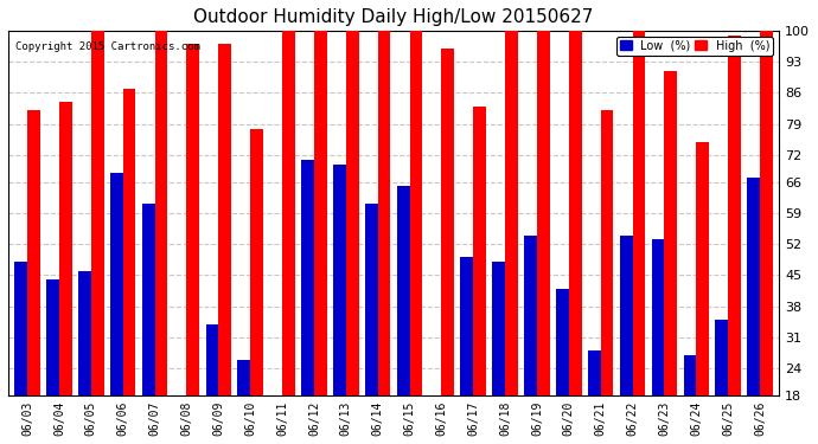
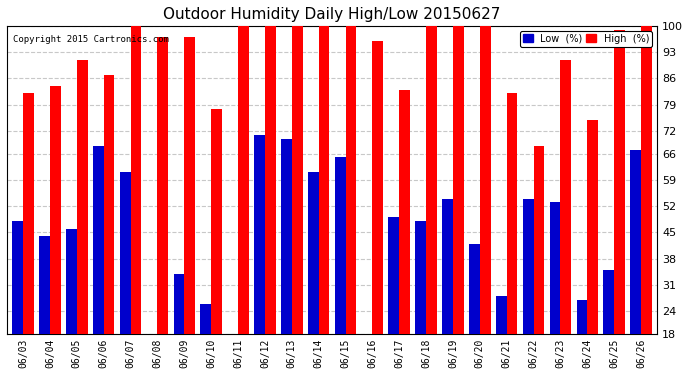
High (%)/06/05: 100 -> 91
High (%)/06/22: 100 -> 68
